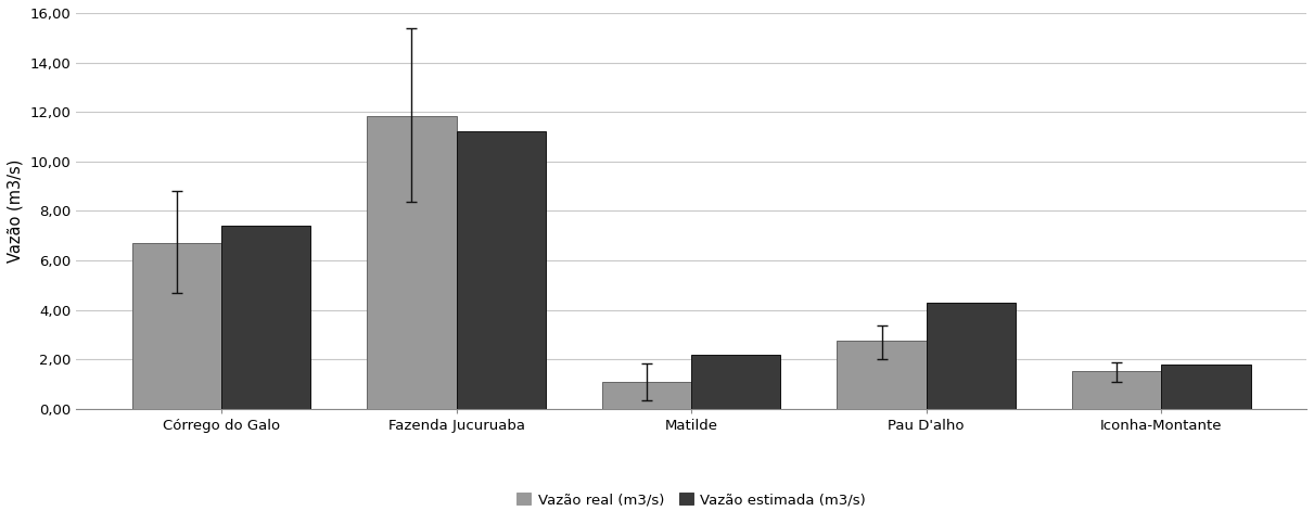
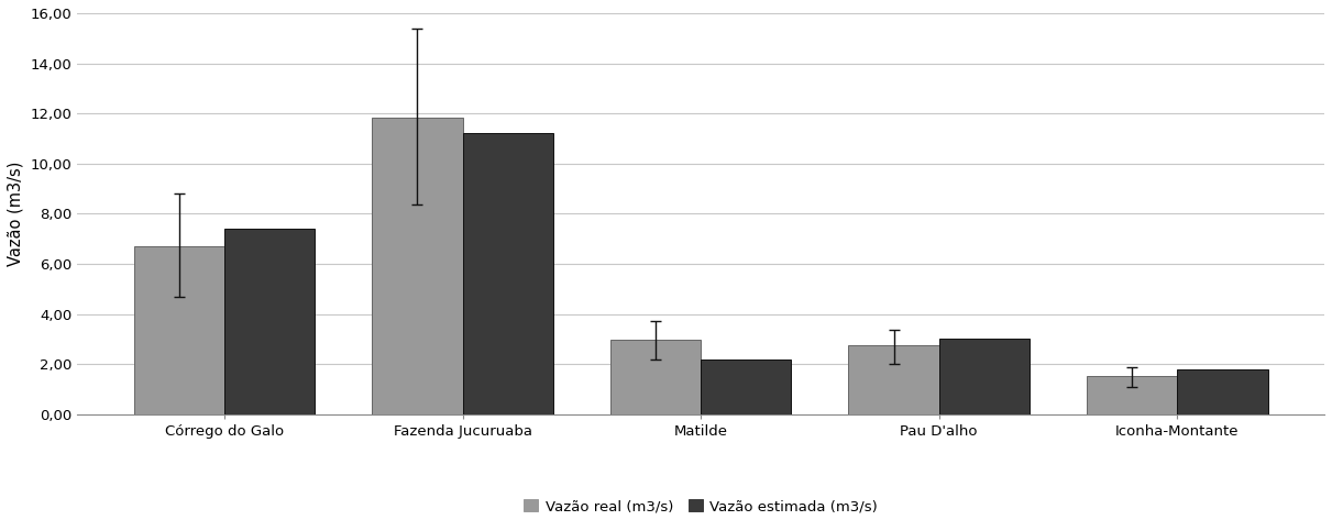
Vazão real (m3/s)/Matilde: 1,10 -> 2,95
Vazão estimada (m3/s)/Pau D'alho: 4,3 -> 3,0
